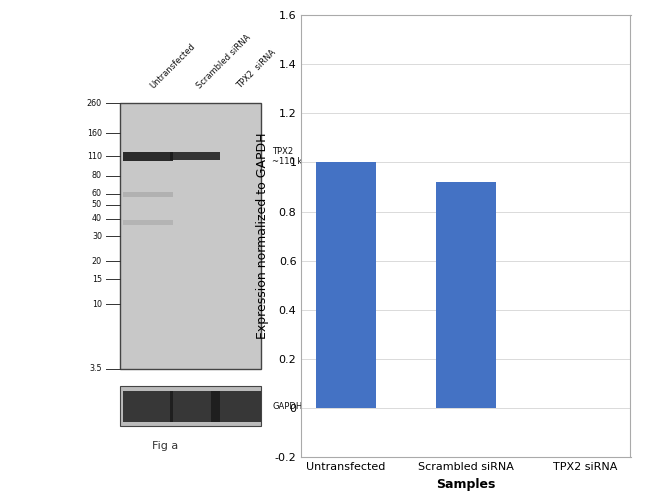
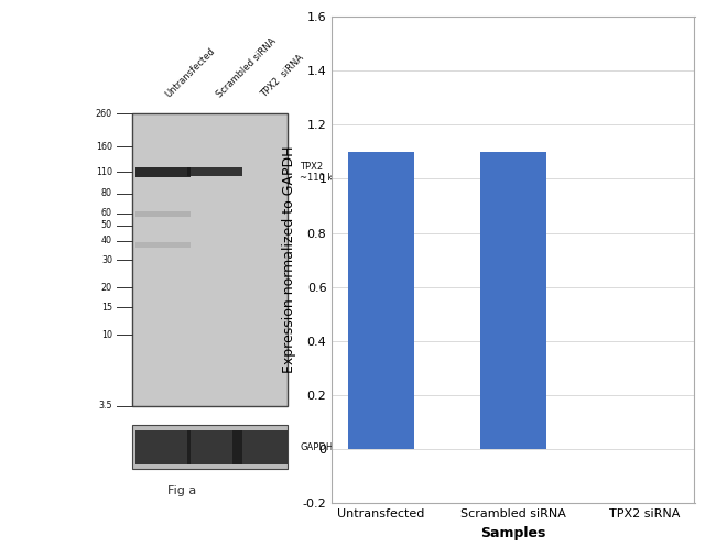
Untransfected: 1.00 -> 1.10
Scrambled siRNA: 0.92 -> 1.10
